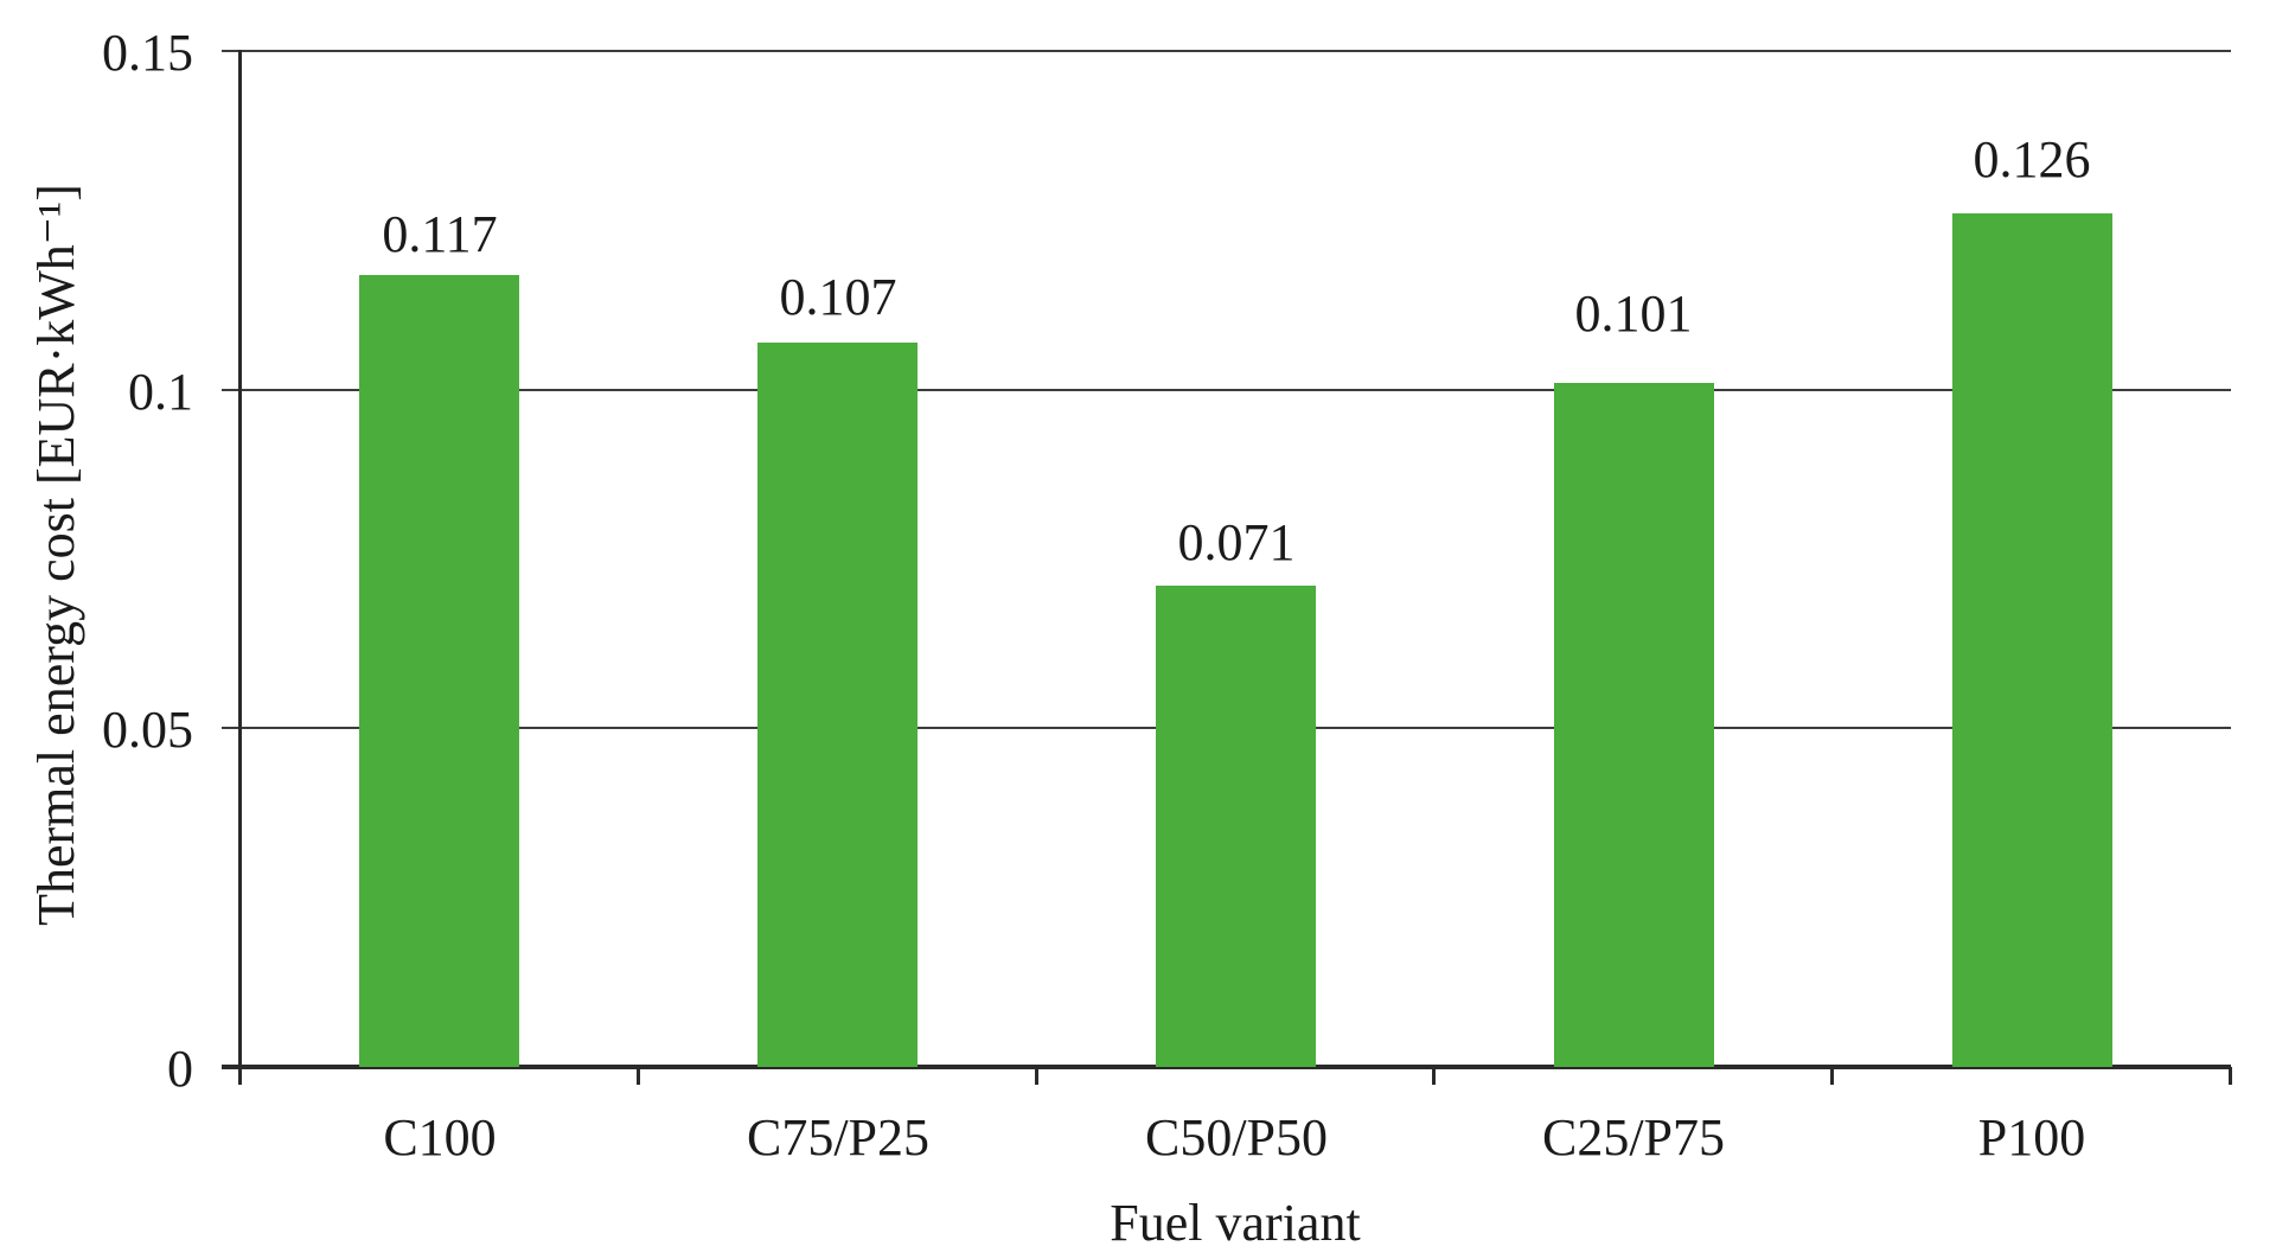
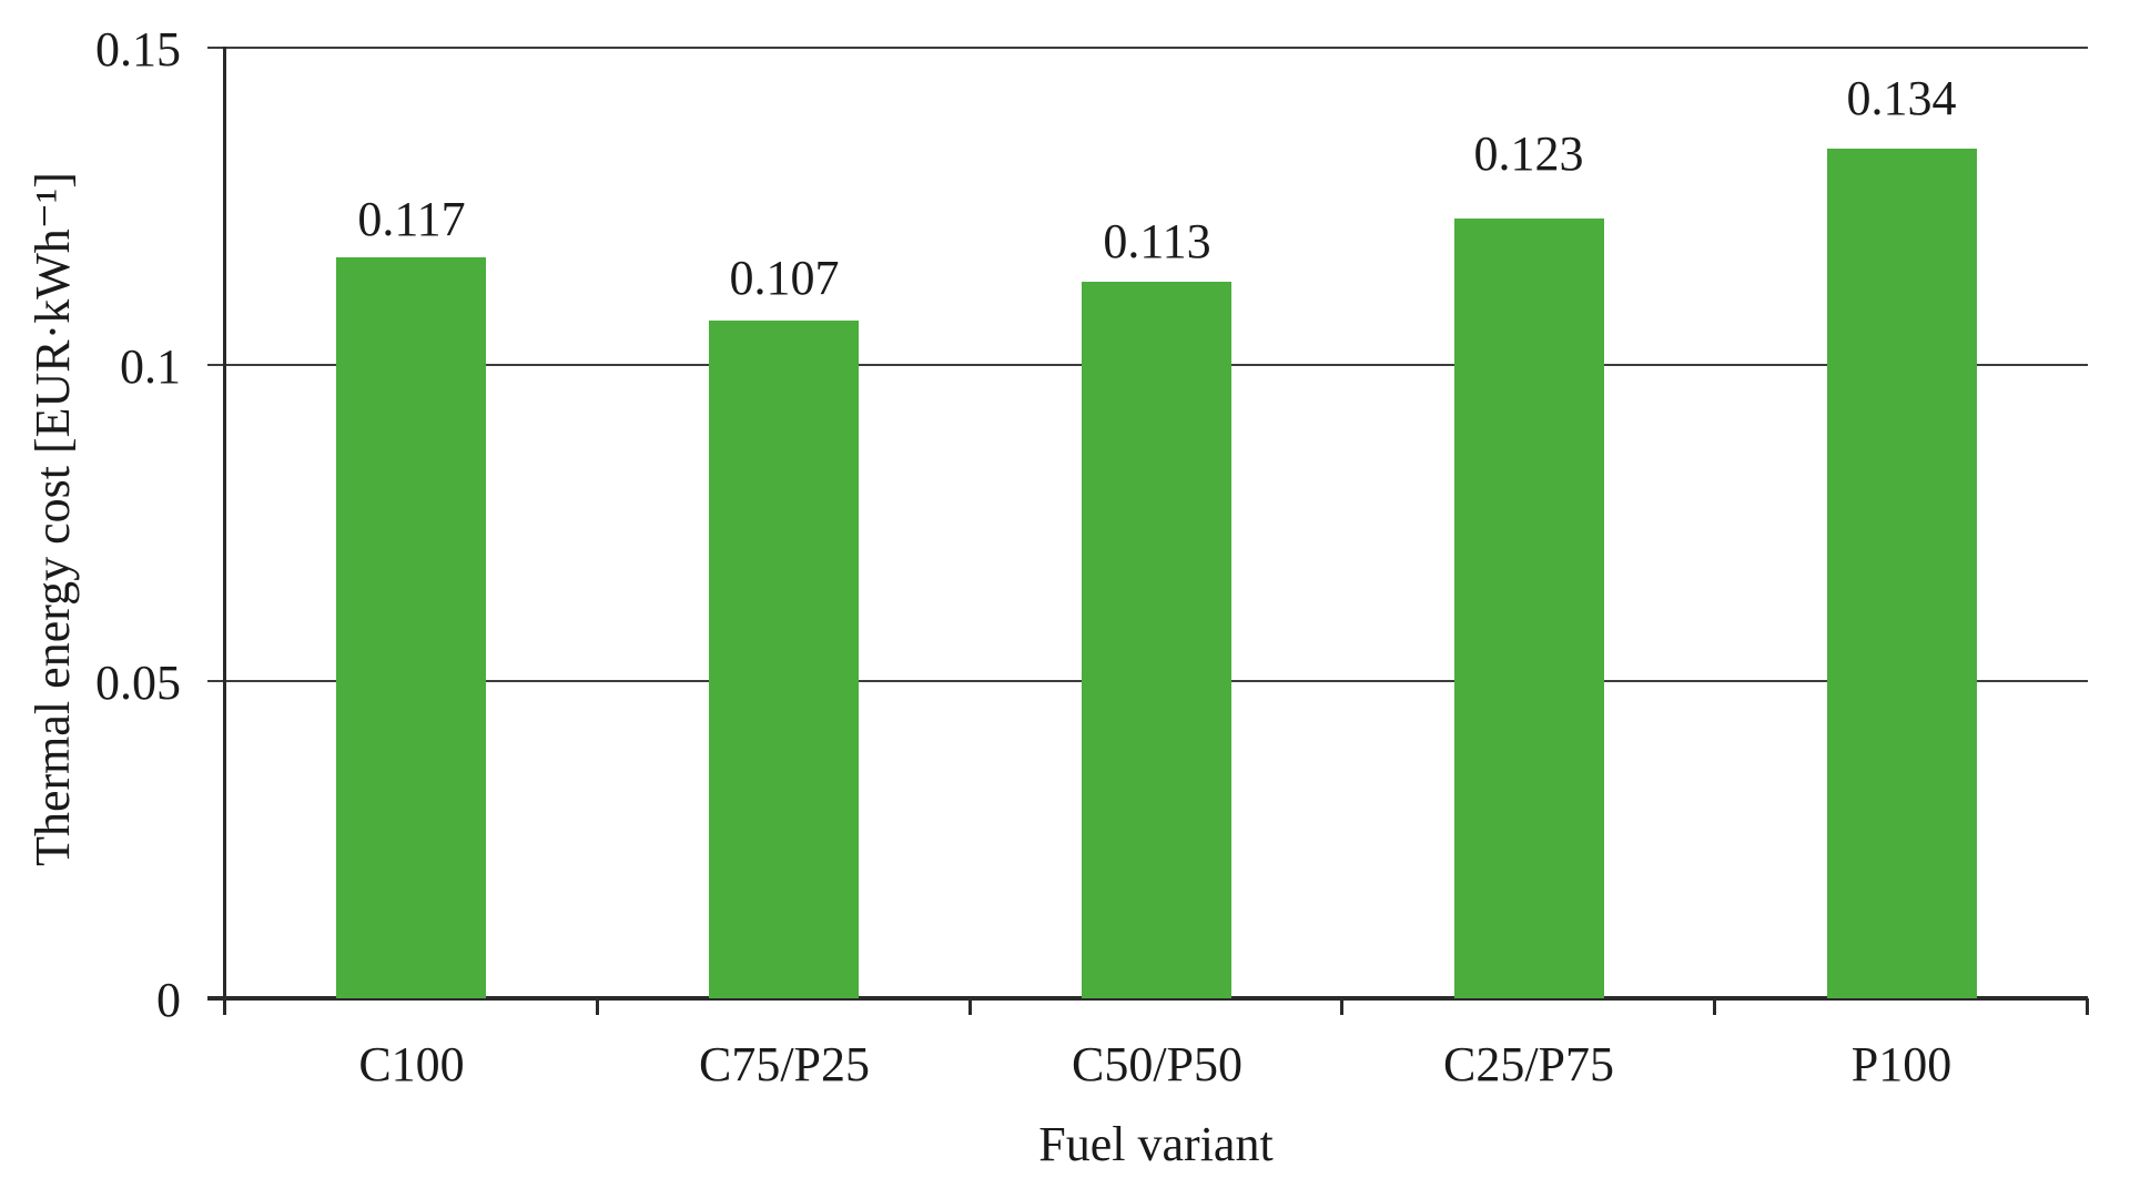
C50/P50: 0.071 -> 0.113
C25/P75: 0.101 -> 0.123
P100: 0.126 -> 0.134
